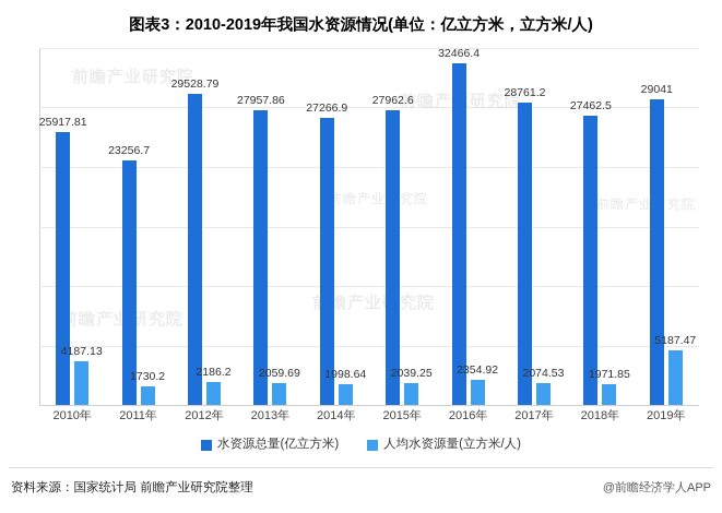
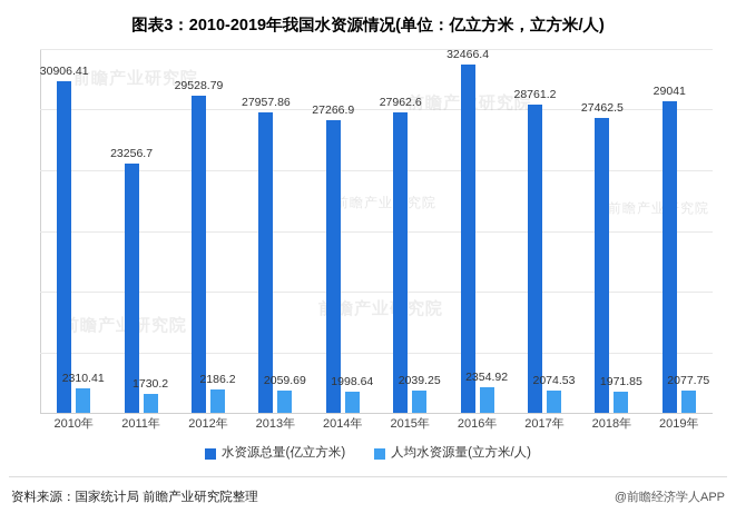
水资源总量(亿立方米)/2010年: 25917.81 -> 30906.41
人均水资源量(立方米/人)/2010年: 4187.13 -> 2310.41
人均水资源量(立方米/人)/2019年: 5187.47 -> 2077.75
